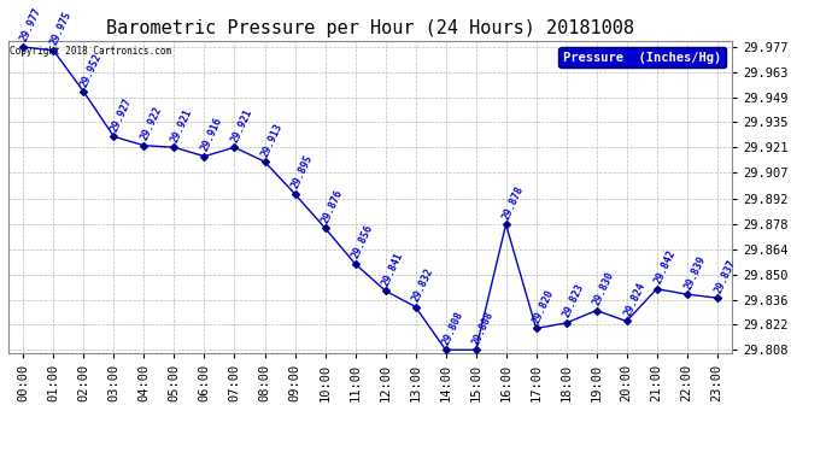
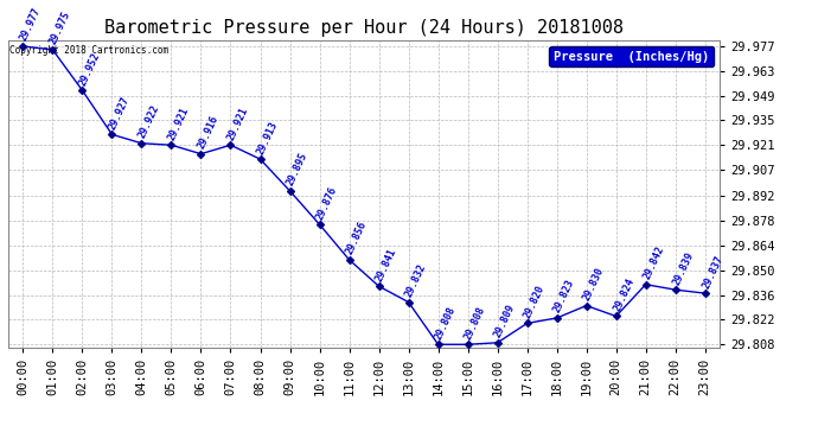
16:00: 29.878 -> 29.809
